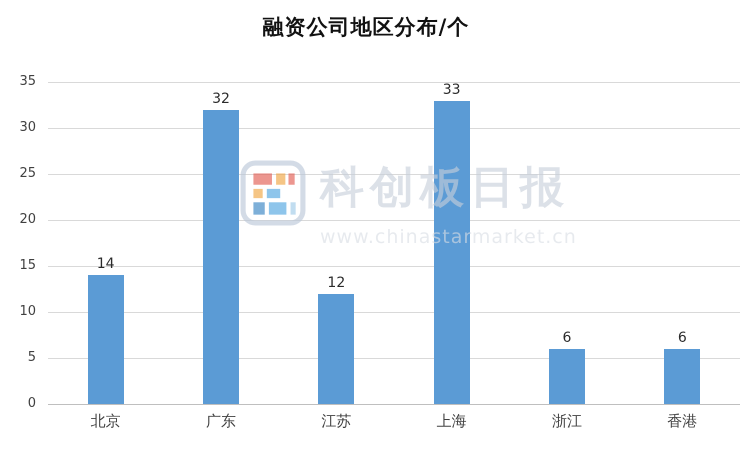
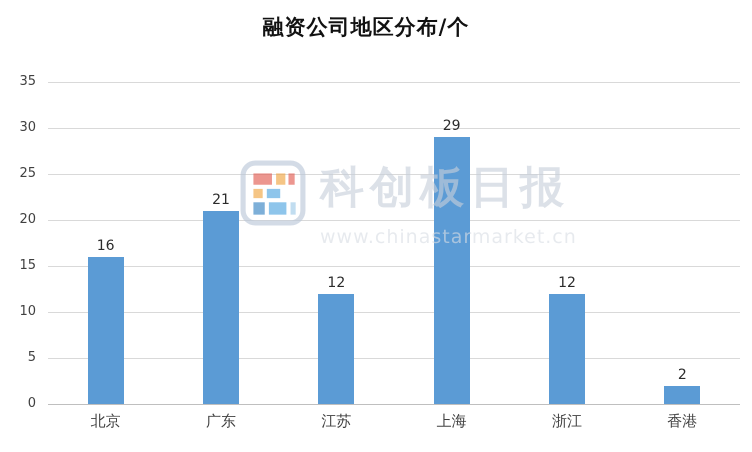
北京: 14 -> 16
广东: 32 -> 21
上海: 33 -> 29
浙江: 6 -> 12
香港: 6 -> 2
